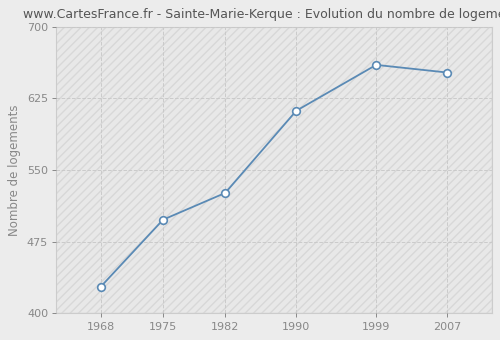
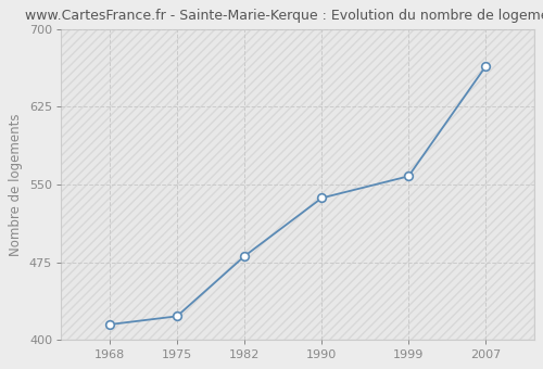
1968: 428 -> 415
1975: 498 -> 423
1982: 526 -> 481
1990: 612 -> 537
1999: 660 -> 558
2007: 652 -> 664
